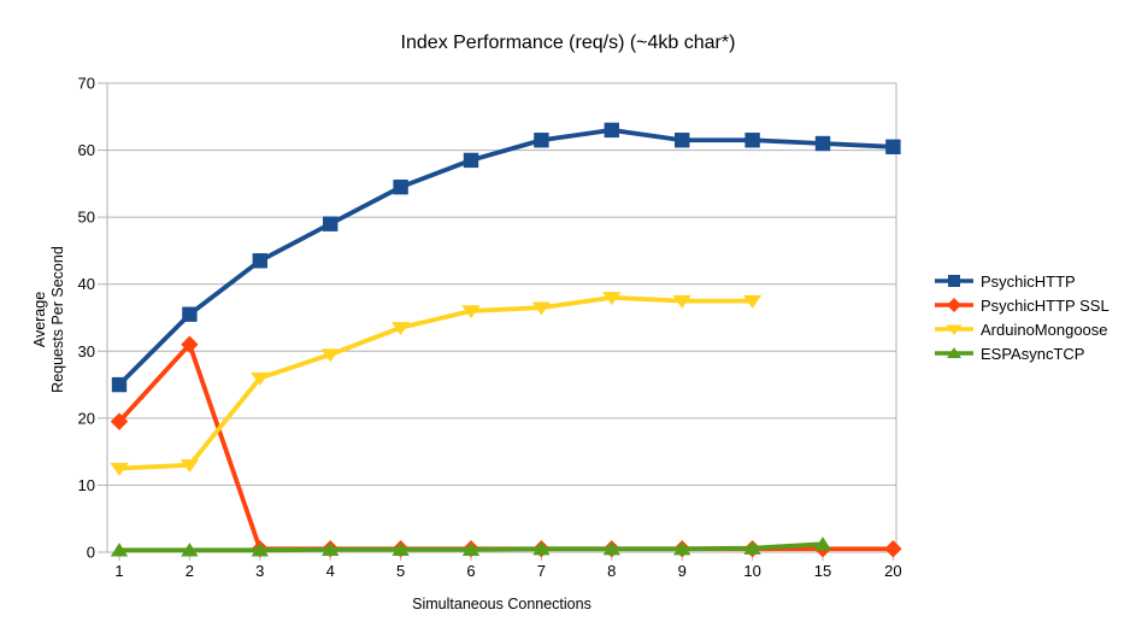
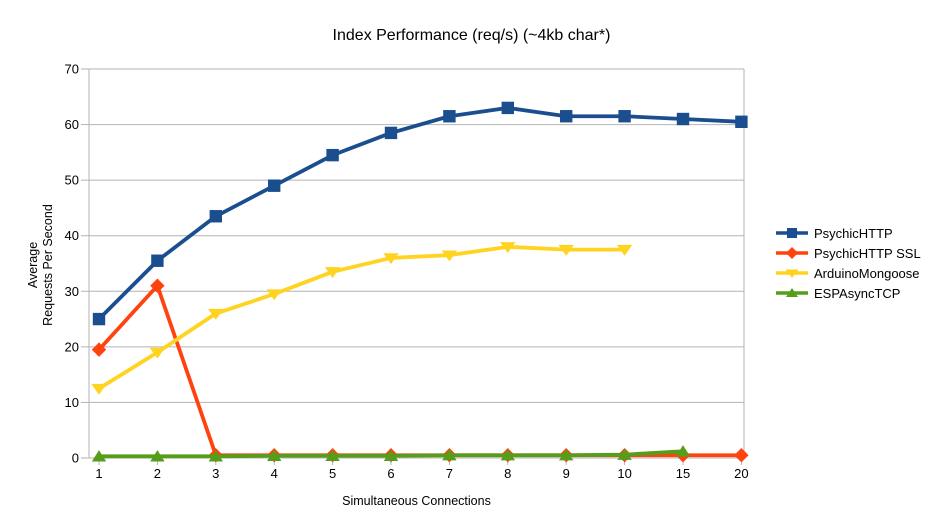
ArduinoMongoose/2: 13 -> 19
